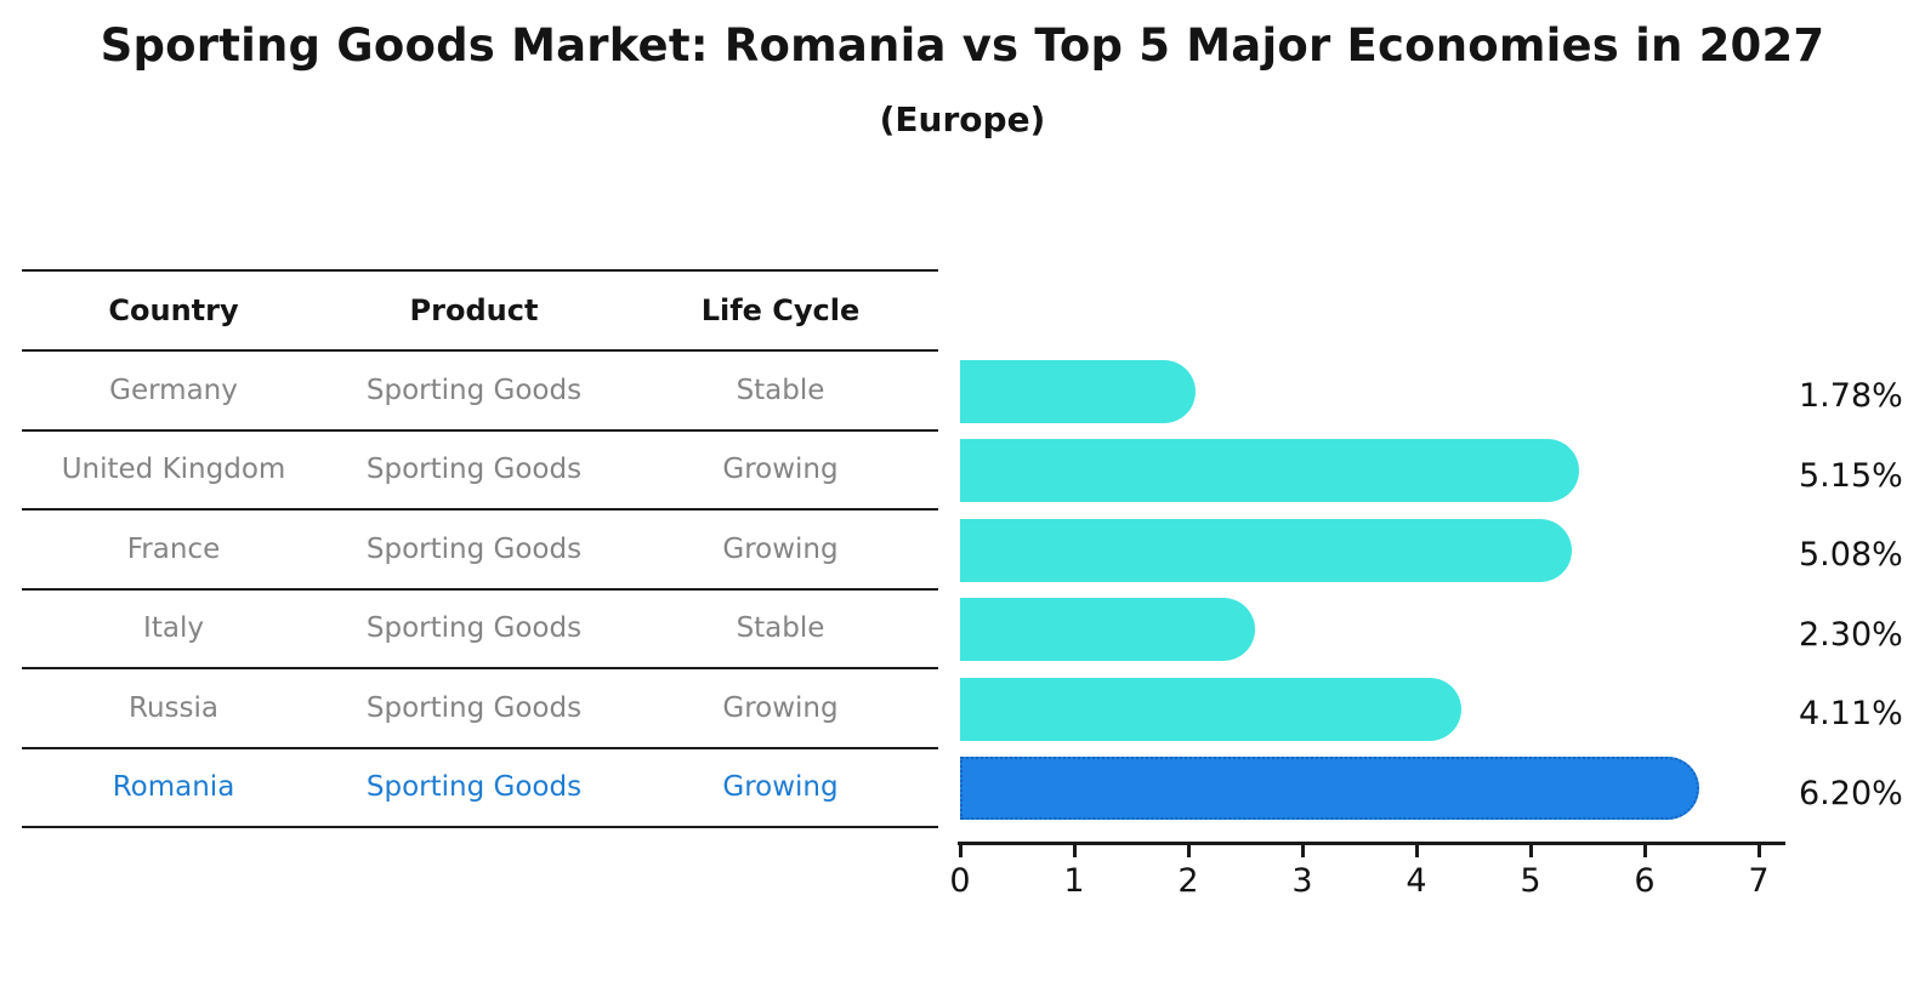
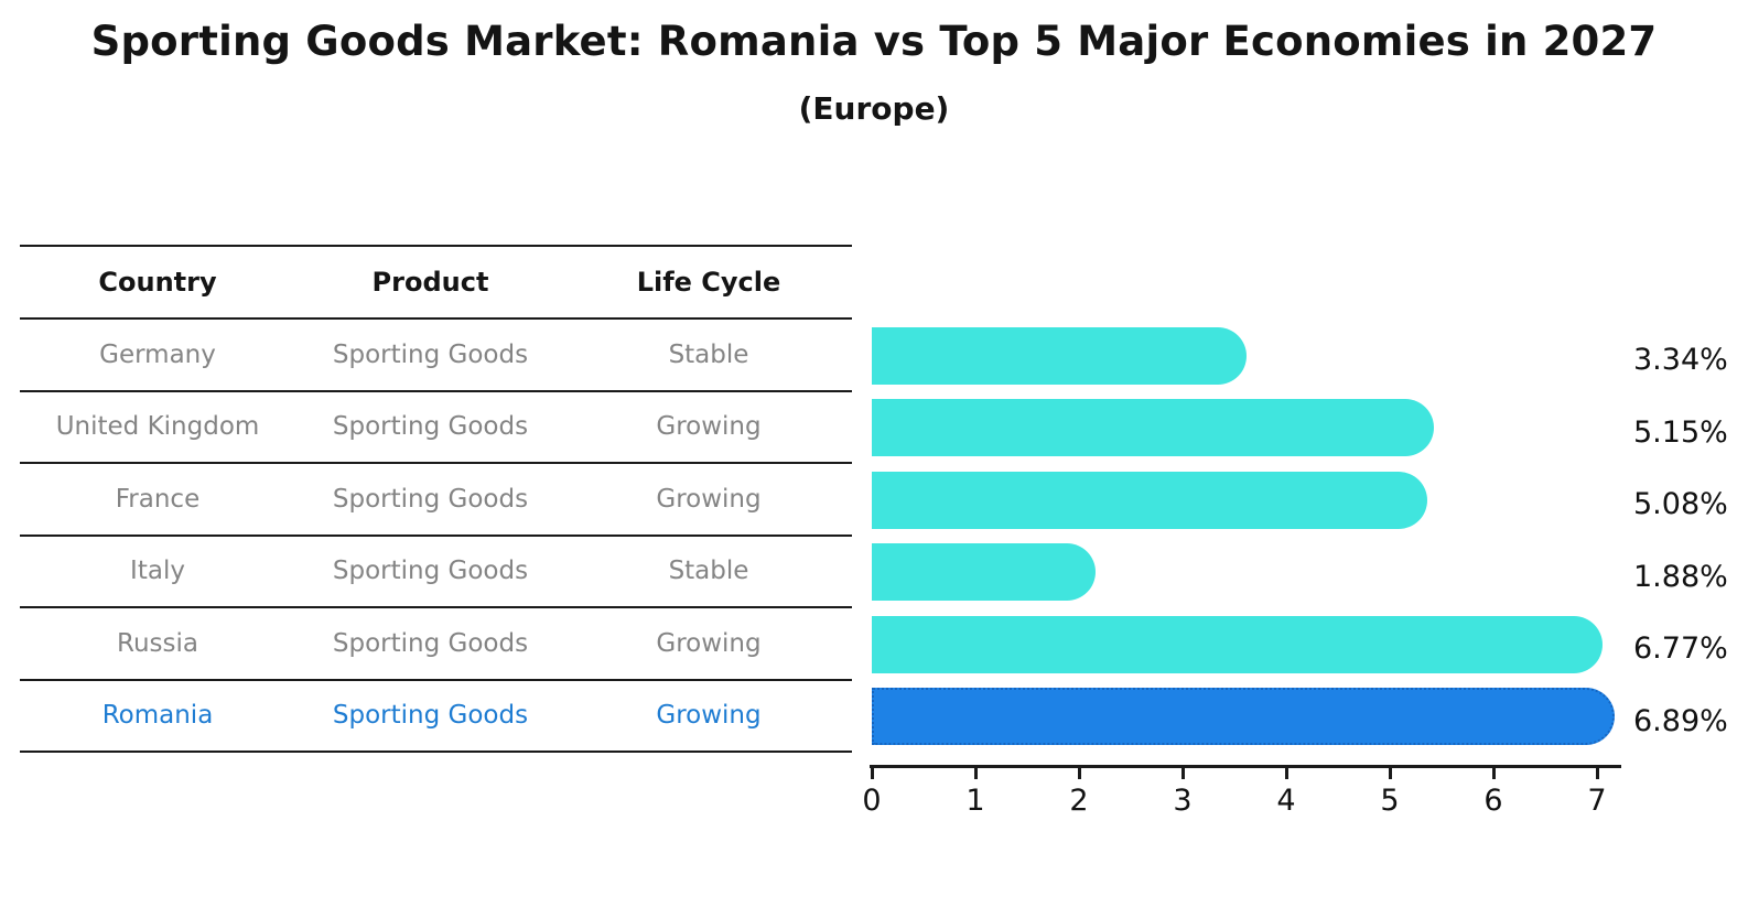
Germany: 1.78% -> 3.34%
Italy: 2.30% -> 1.88%
Russia: 4.11% -> 6.77%
Romania: 6.20% -> 6.89%
